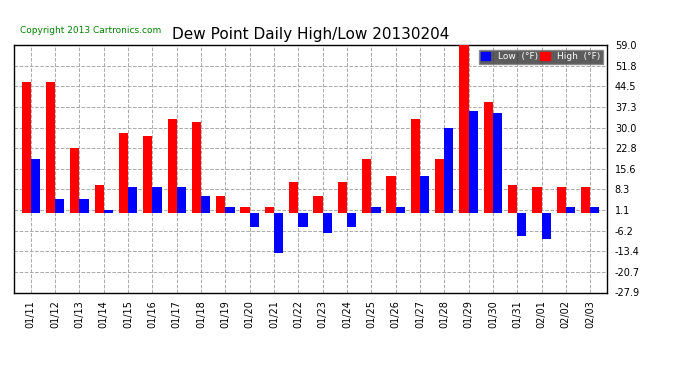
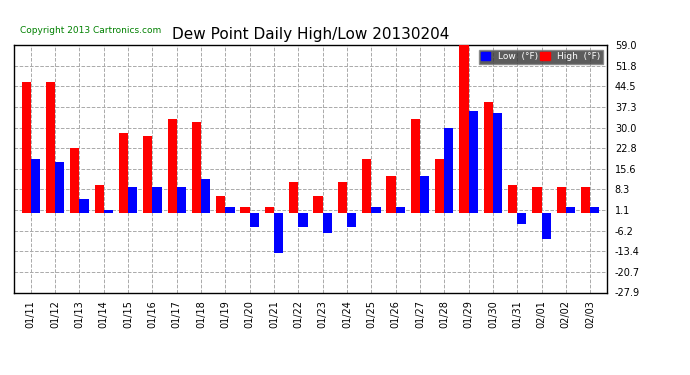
Low (°F)/01/12: 5 -> 18
Low (°F)/01/18: 6 -> 12
Low (°F)/01/31: -8 -> -4
